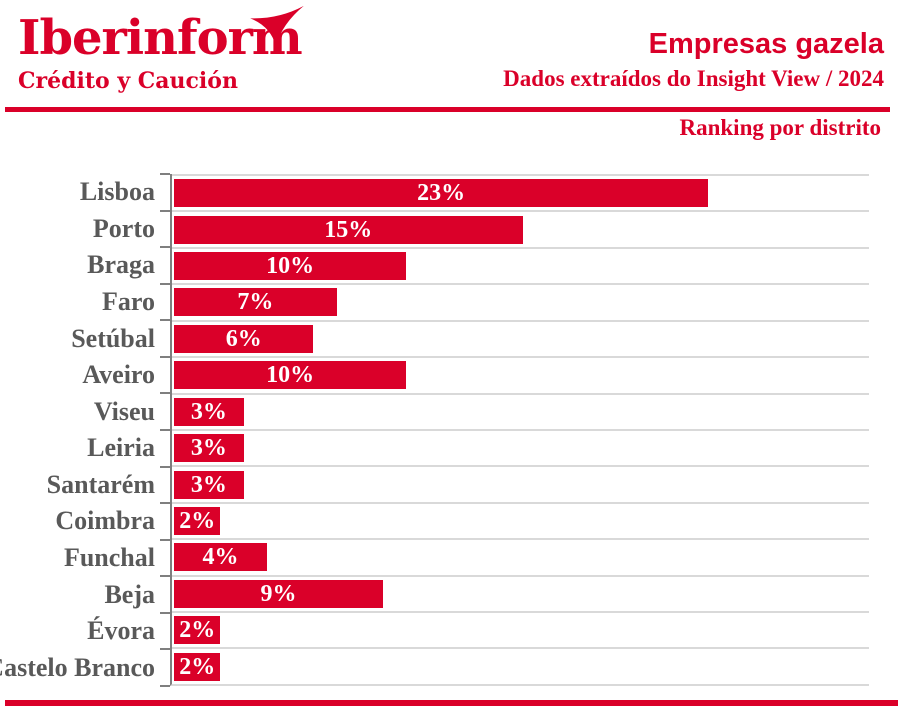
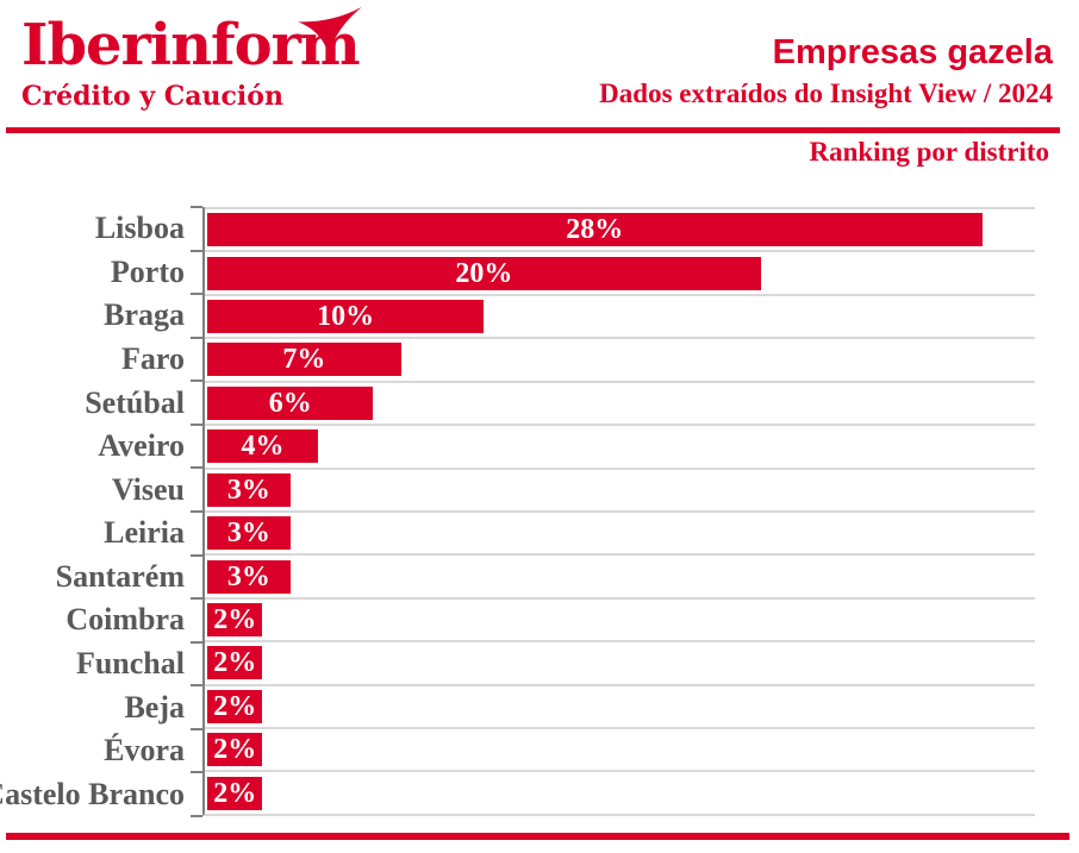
Lisboa: 23% -> 28%
Porto: 15% -> 20%
Aveiro: 10% -> 4%
Funchal: 4% -> 2%
Beja: 9% -> 2%
